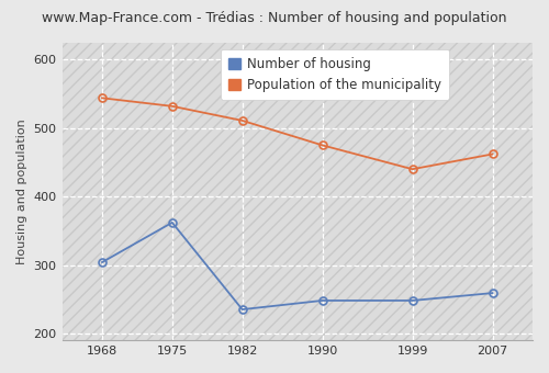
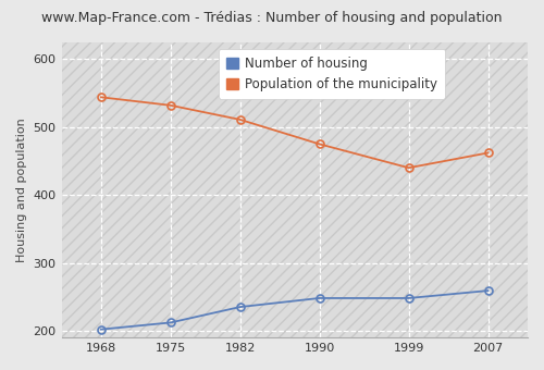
Number of housing/1968: 304 -> 202
Number of housing/1975: 362 -> 212
